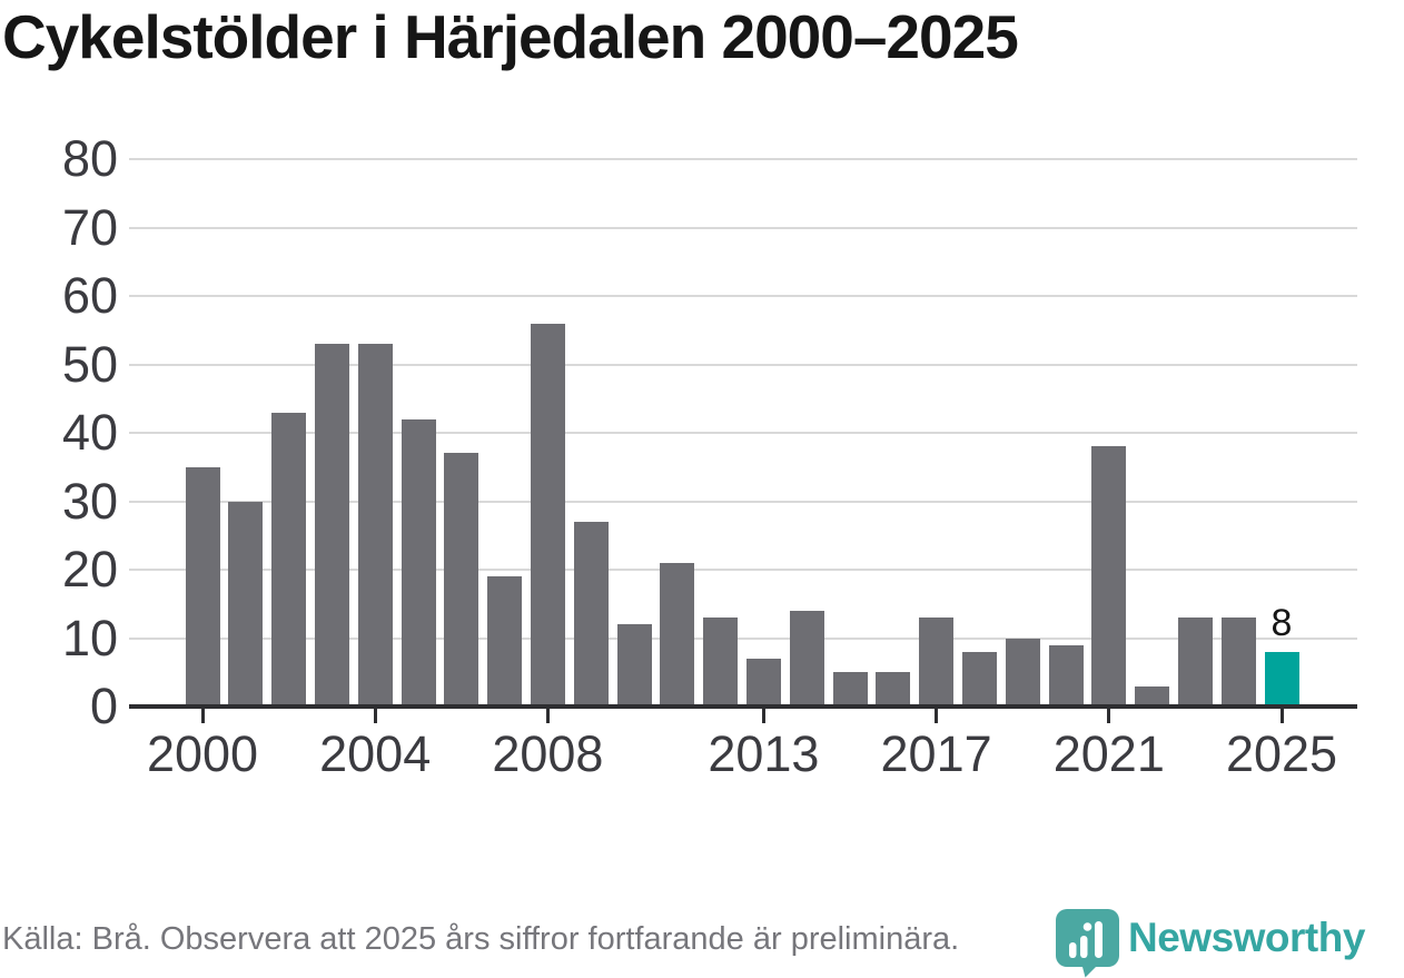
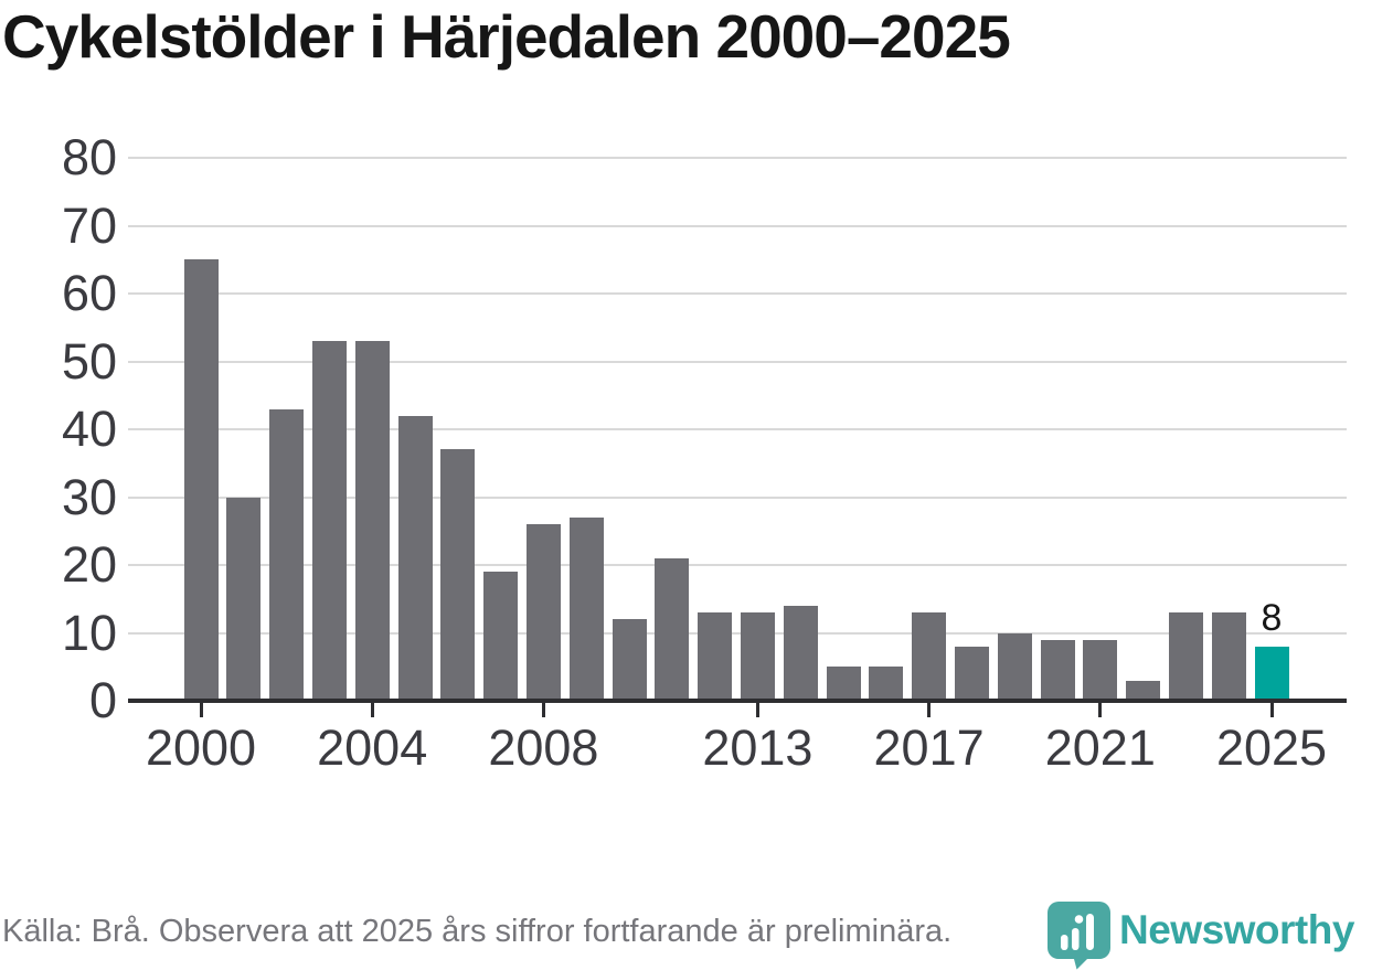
2000: 35 -> 65
2008: 56 -> 26
2013: 7 -> 13
2021: 38 -> 9
